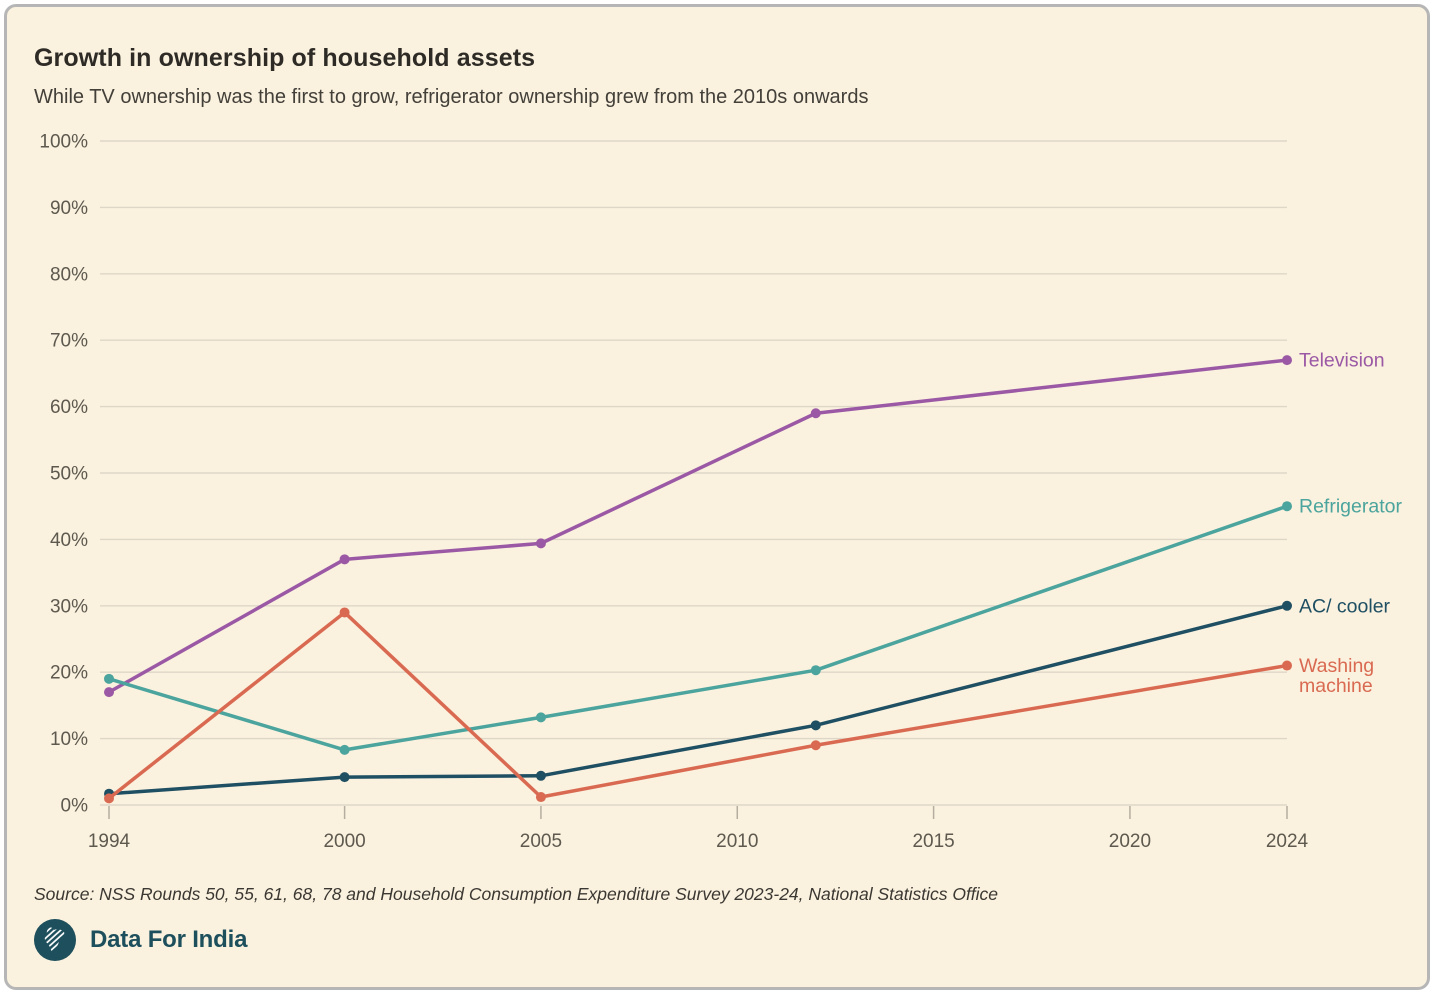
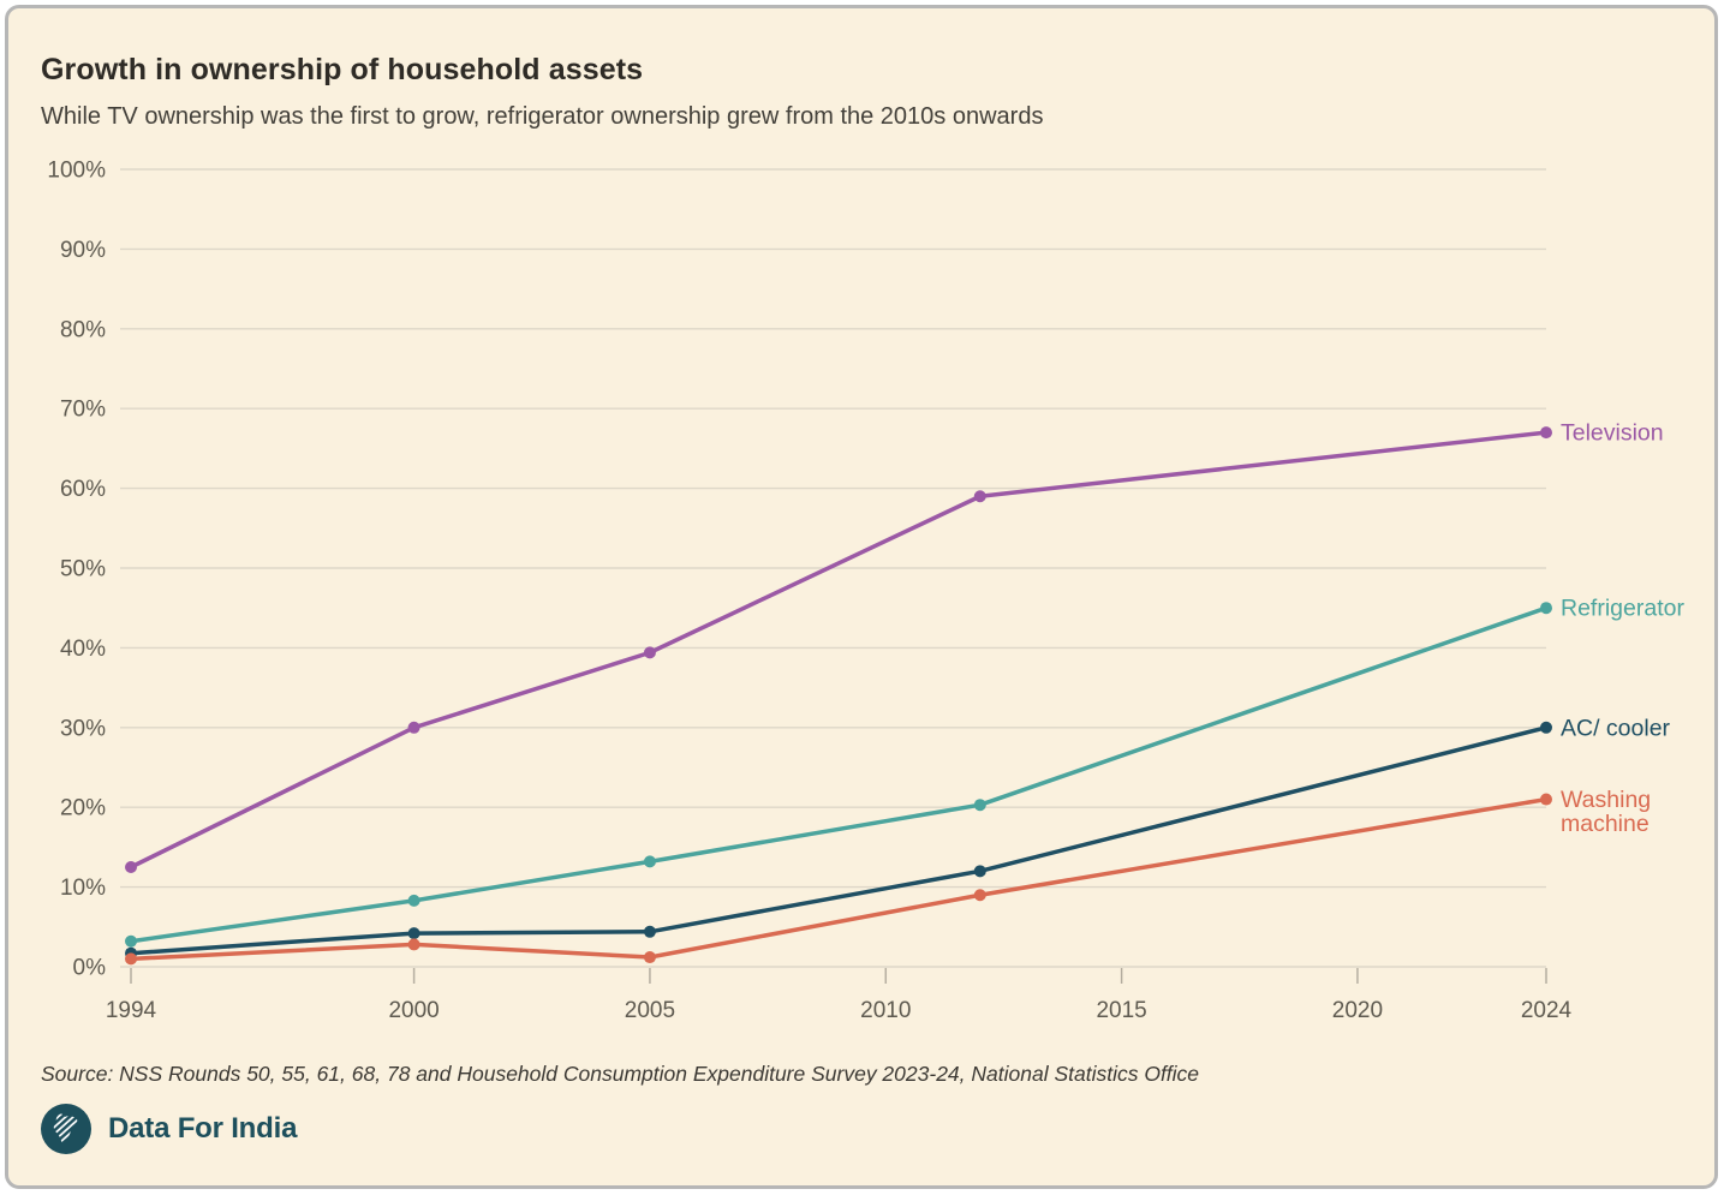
Television/1994: 17% -> 12%
Refrigerator/1994: 19% -> 3%
Television/2000: 37% -> 30%
Washing machine/2000: 29% -> 3%
